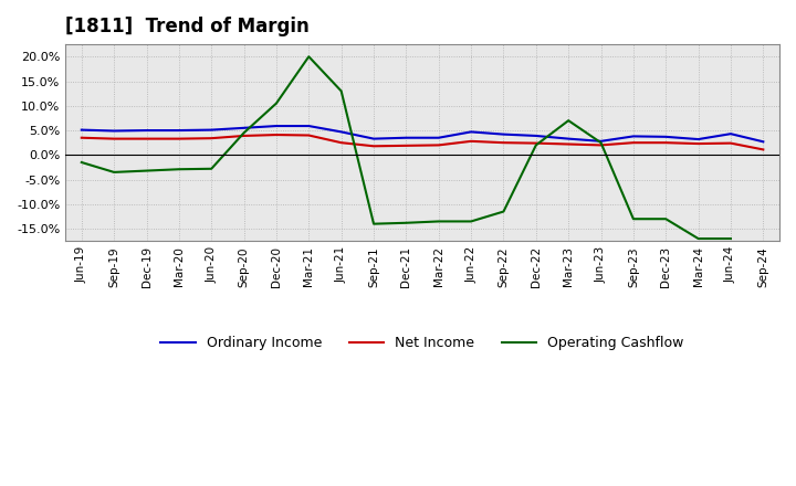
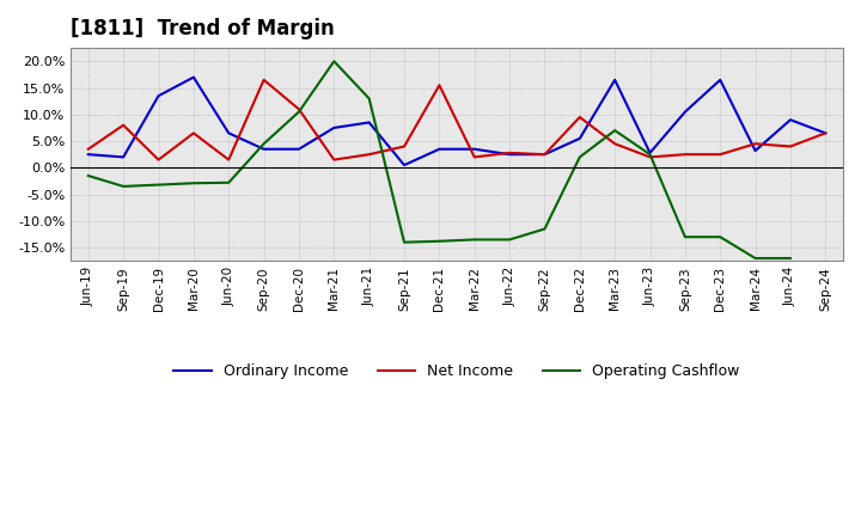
Ordinary Income/Jun-19: 5.1% -> 2.5%
Ordinary Income/Sep-19: 4.9% -> 2.0%
Net Income/Sep-19: 3.3% -> 8.0%
Ordinary Income/Dec-19: 5.0% -> 13.5%
Net Income/Dec-19: 3.3% -> 1.5%
Ordinary Income/Mar-20: 5.0% -> 17.0%
Net Income/Mar-20: 3.3% -> 6.5%
Ordinary Income/Jun-20: 5.1% -> 6.5%
Net Income/Jun-20: 3.4% -> 1.5%
Ordinary Income/Sep-20: 5.5% -> 3.5%
Net Income/Sep-20: 3.9% -> 16.5%
Ordinary Income/Dec-20: 5.9% -> 3.5%
Net Income/Dec-20: 4.1% -> 11.0%
Ordinary Income/Mar-21: 5.9% -> 7.5%
Net Income/Mar-21: 4.0% -> 1.5%
Ordinary Income/Jun-21: 4.7% -> 8.5%
Ordinary Income/Sep-21: 3.3% -> 0.5%
Net Income/Sep-21: 1.8% -> 4.0%
Net Income/Dec-21: 1.9% -> 15.5%
Ordinary Income/Jun-22: 4.7% -> 2.5%
Ordinary Income/Sep-22: 4.2% -> 2.5%
Ordinary Income/Dec-22: 3.9% -> 5.5%
Net Income/Dec-22: 2.4% -> 9.5%
Ordinary Income/Mar-23: 3.3% -> 16.5%
Net Income/Mar-23: 2.2% -> 4.5%
Ordinary Income/Sep-23: 3.8% -> 10.5%
Ordinary Income/Dec-23: 3.7% -> 16.5%
Net Income/Mar-24: 2.3% -> 4.5%
Ordinary Income/Jun-24: 4.3% -> 9.0%
Net Income/Jun-24: 2.4% -> 4.0%
Ordinary Income/Sep-24: 2.7% -> 6.5%
Net Income/Sep-24: 1.1% -> 6.5%
